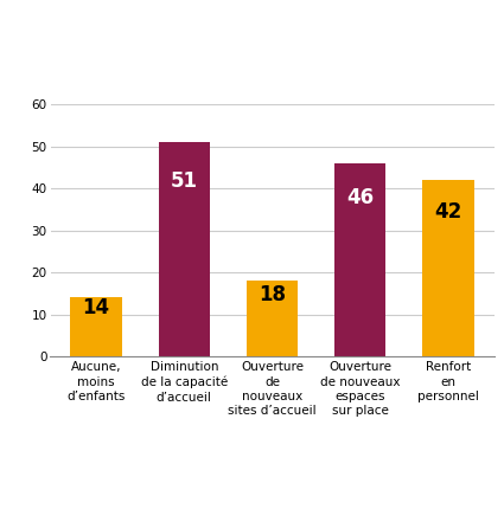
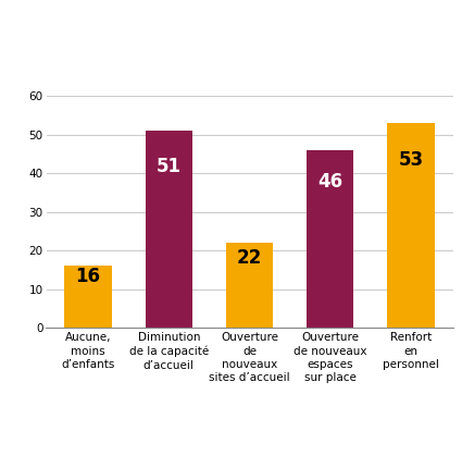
Aucune, moins d’enfants: 14 -> 16
Ouverture de nouveaux sites d’accueil: 18 -> 22
Renfort en personnel: 42 -> 53
